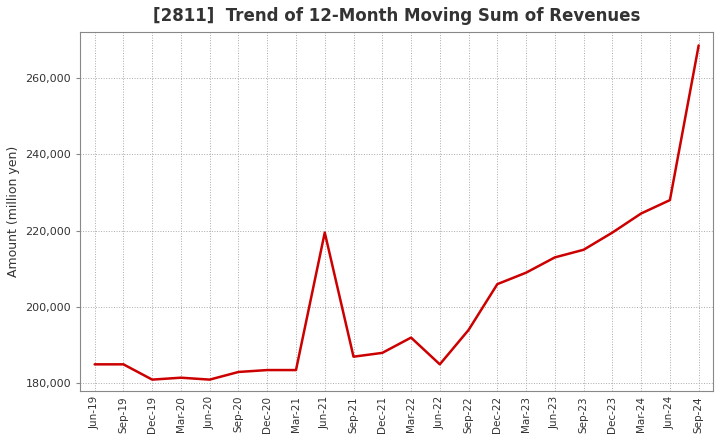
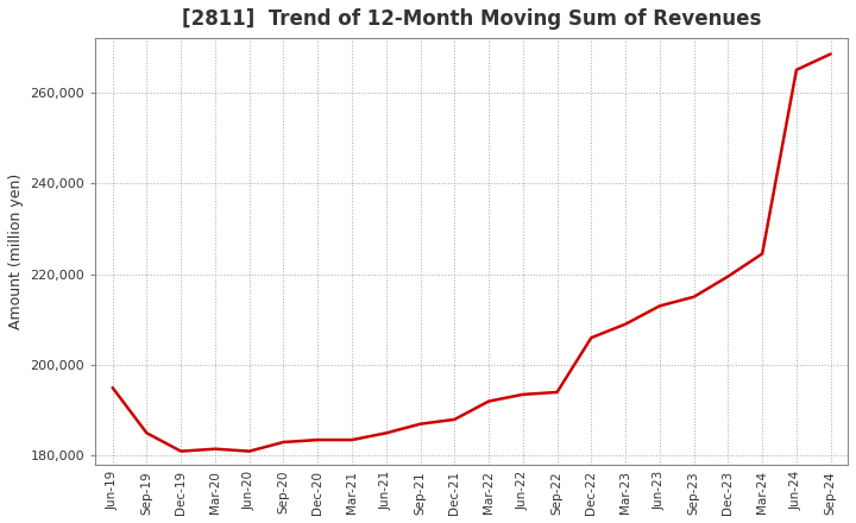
Jun-19: 185,000 -> 195,000
Jun-21: 219,500 -> 185,000
Jun-22: 185,000 -> 193,500
Jun-24: 228,000 -> 265,000
